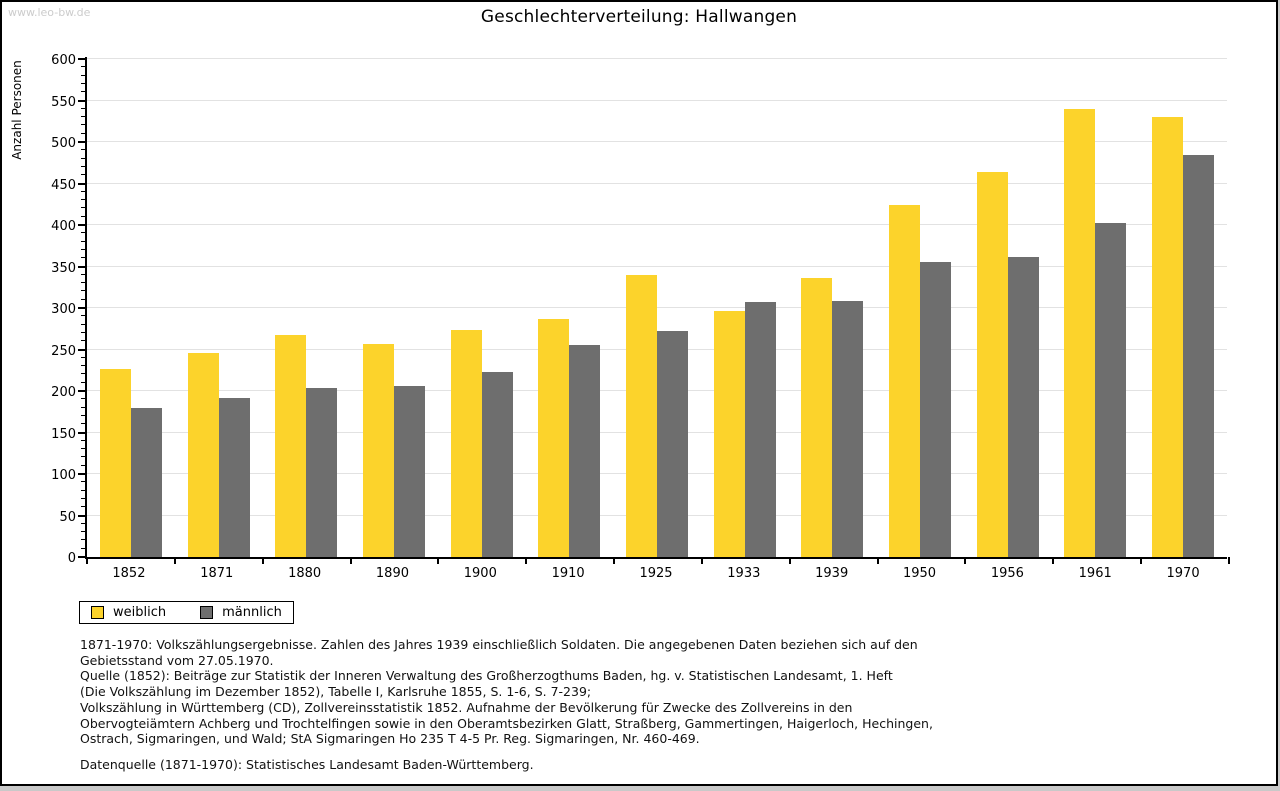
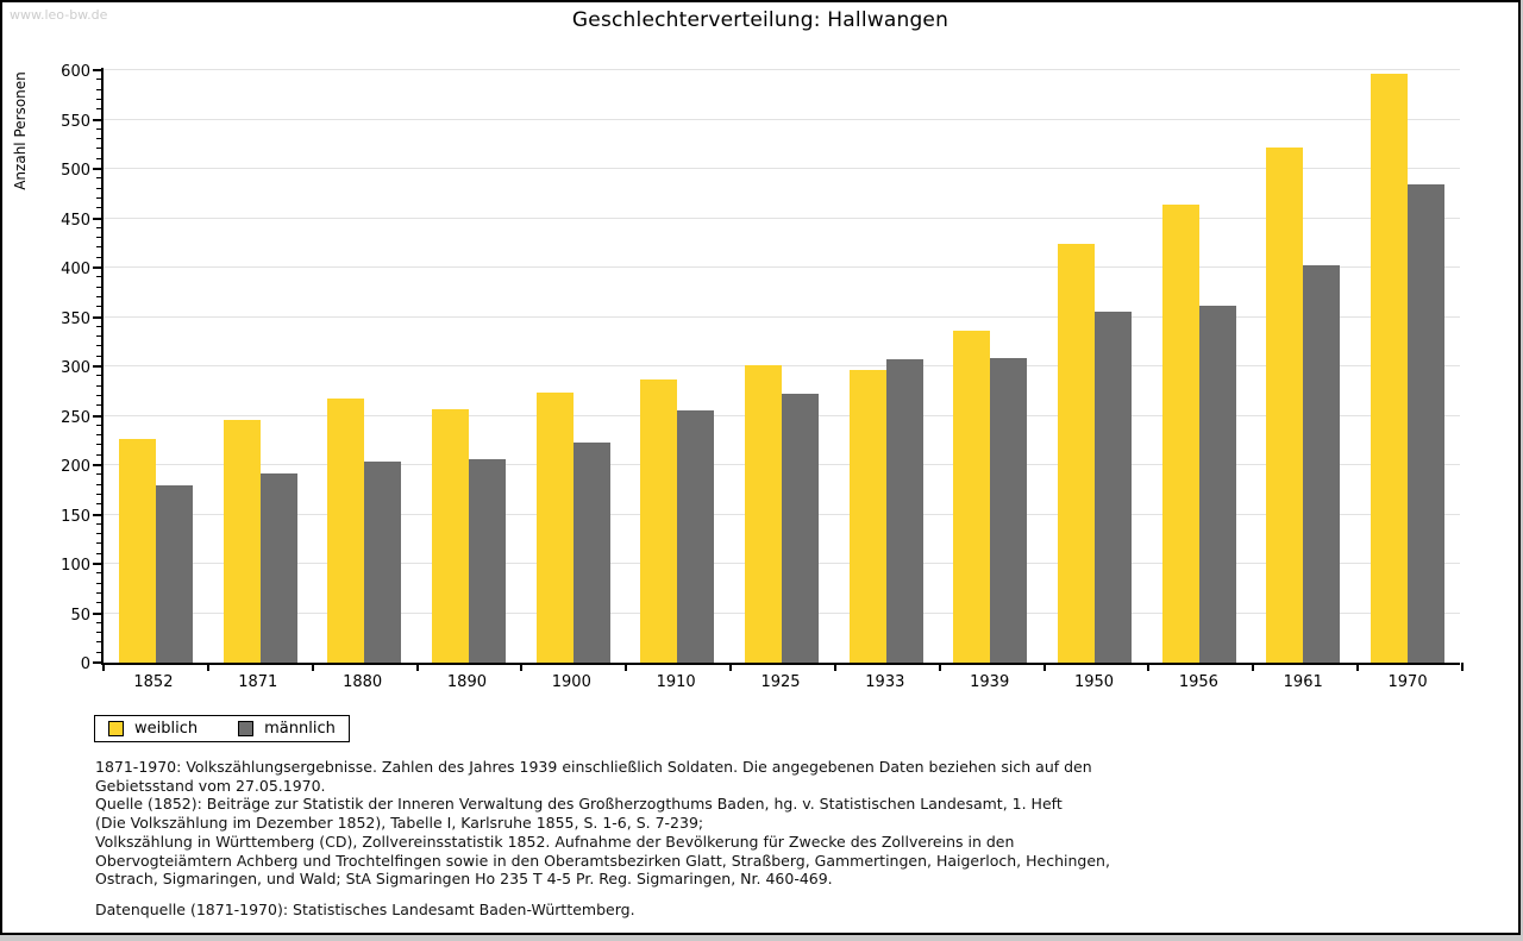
weiblich/1925: 340 -> 300
weiblich/1961: 540 -> 520
weiblich/1970: 530 -> 600
